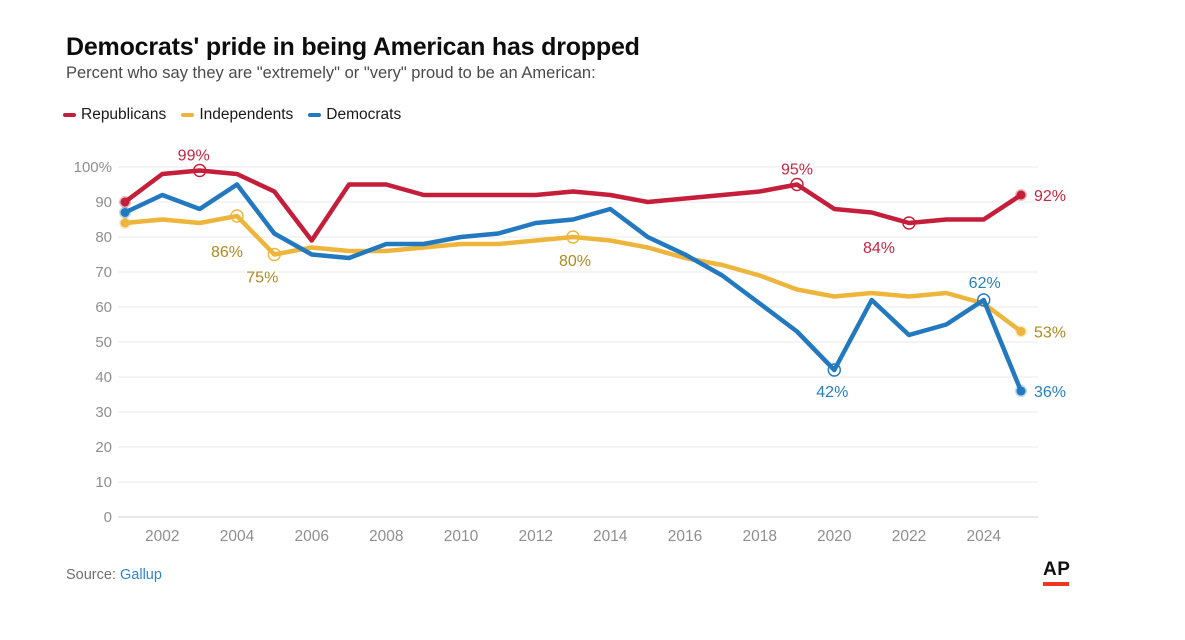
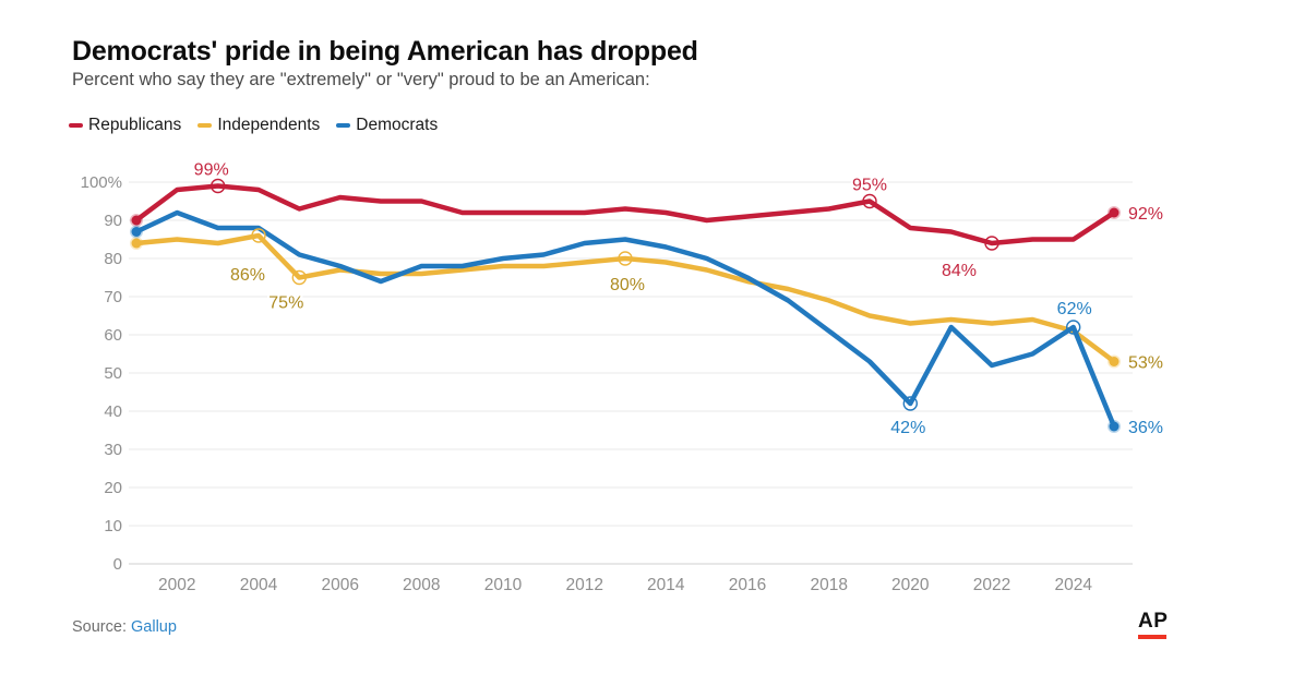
Democrats/2004: 95% -> 88%
Republicans/2006: 79% -> 96%
Democrats/2006: 75% -> 78%
Democrats/2014: 88% -> 83%
